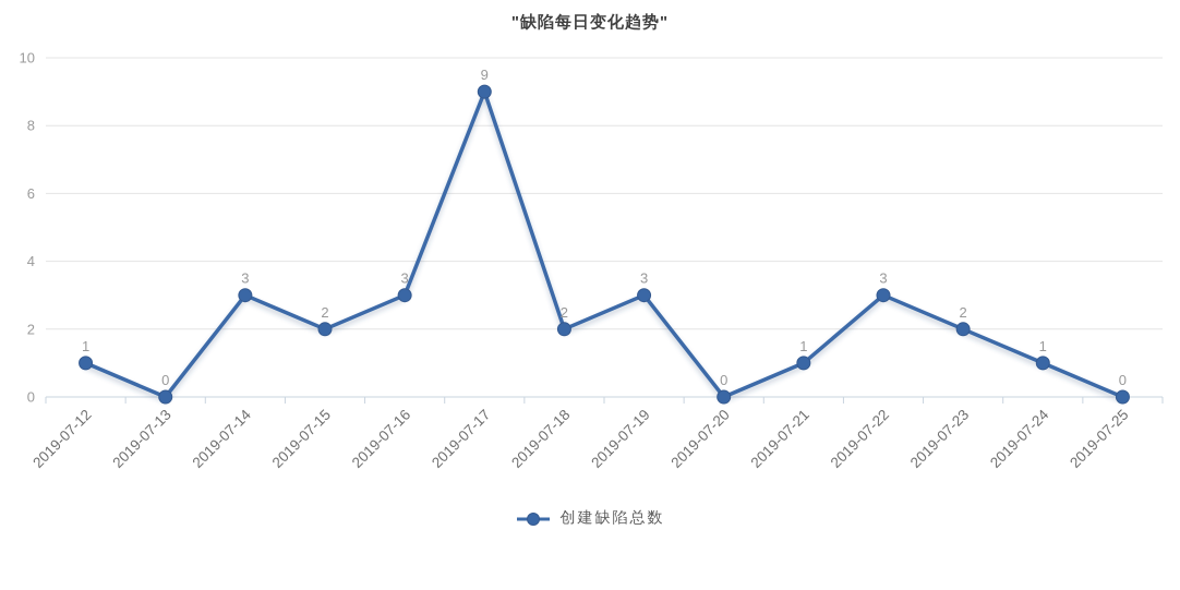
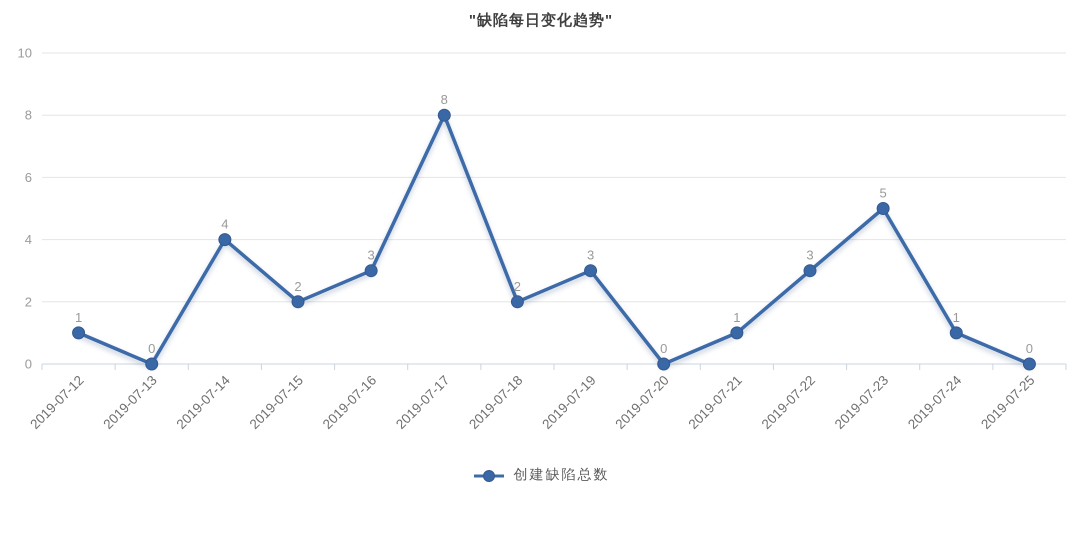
2019-07-14: 3 -> 4
2019-07-17: 9 -> 8
2019-07-23: 2 -> 5
